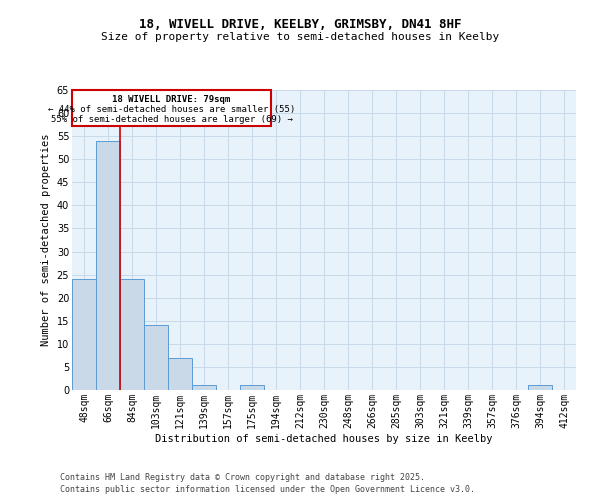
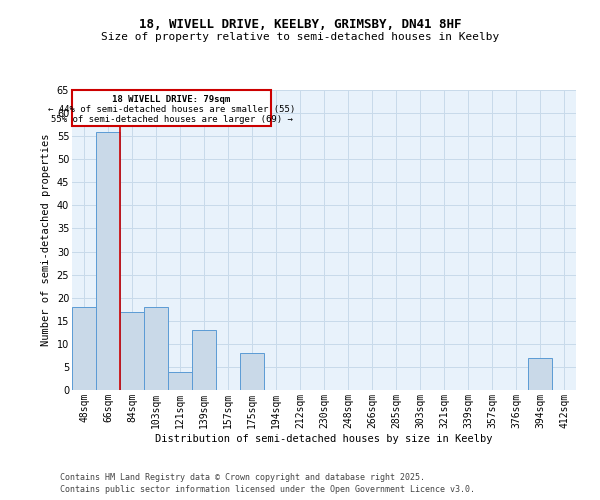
48sqm: 24 -> 18
66sqm: 54 -> 56
84sqm: 24 -> 17
103sqm: 14 -> 18
121sqm: 7 -> 4
139sqm: 1 -> 13
175sqm: 1 -> 8
394sqm: 1 -> 7
